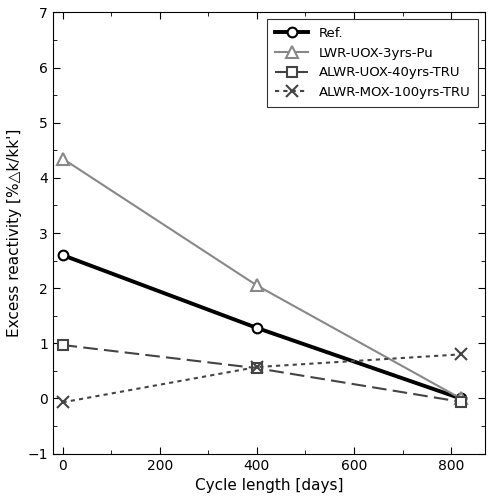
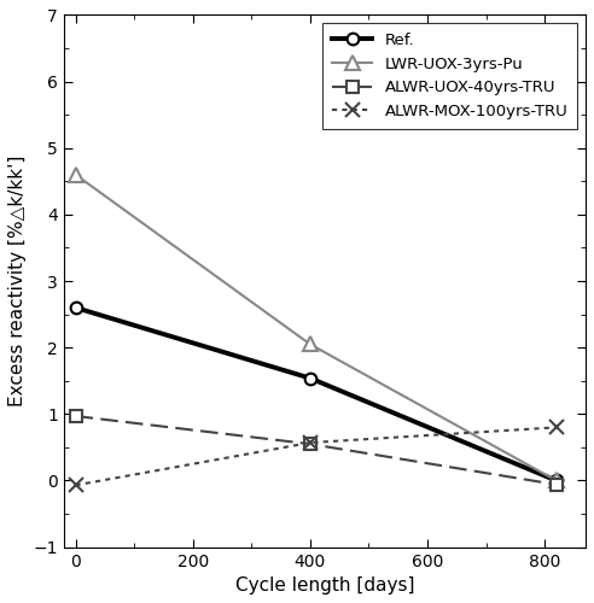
LWR-UOX-3yrs-Pu/0: 4.35 -> 4.60
Ref./400: 1.28 -> 1.54
